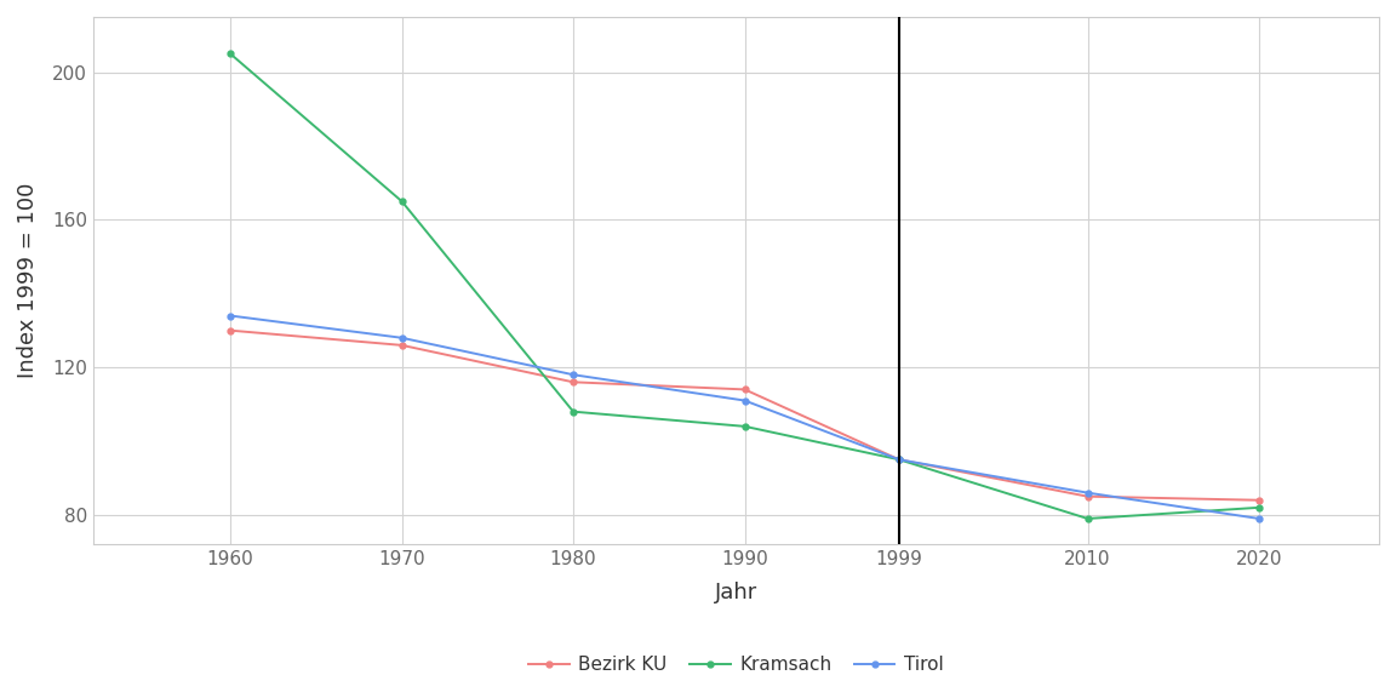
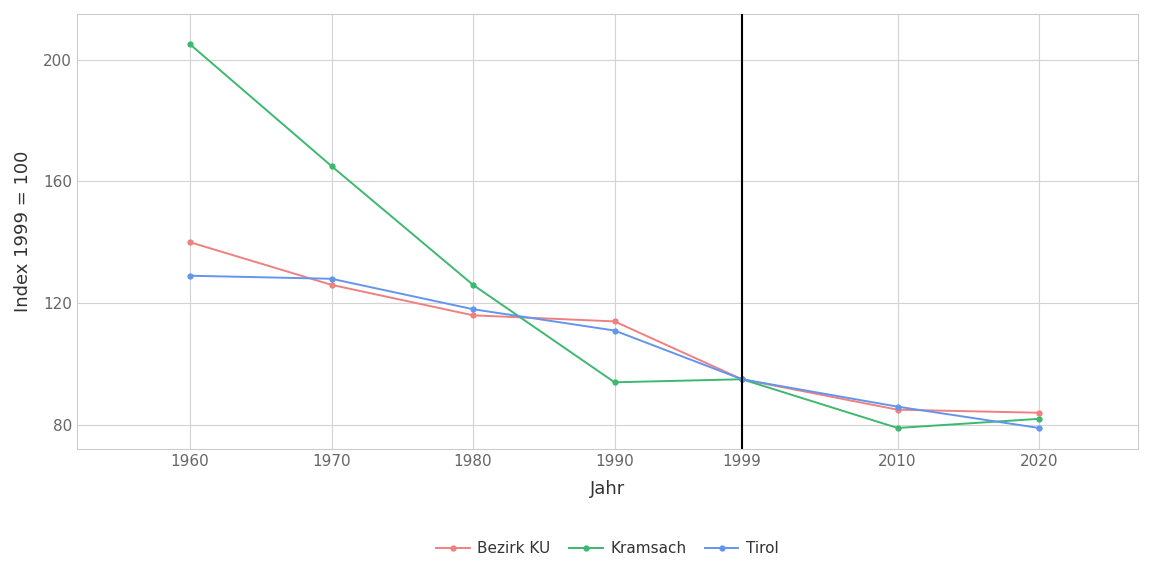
Bezirk KU/1960: 130 -> 140
Tirol/1960: 134 -> 129
Kramsach/1980: 108 -> 126
Kramsach/1990: 104 -> 94
